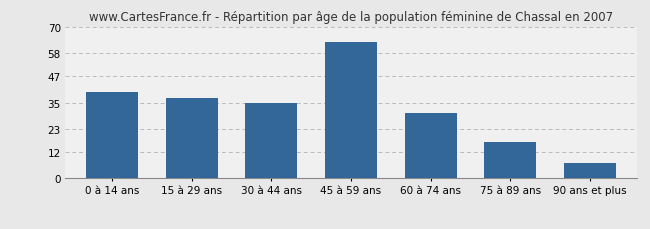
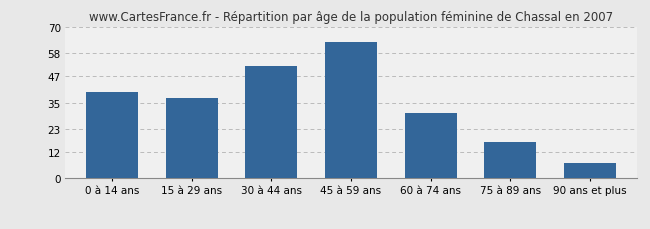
30 à 44 ans: 35 -> 52
